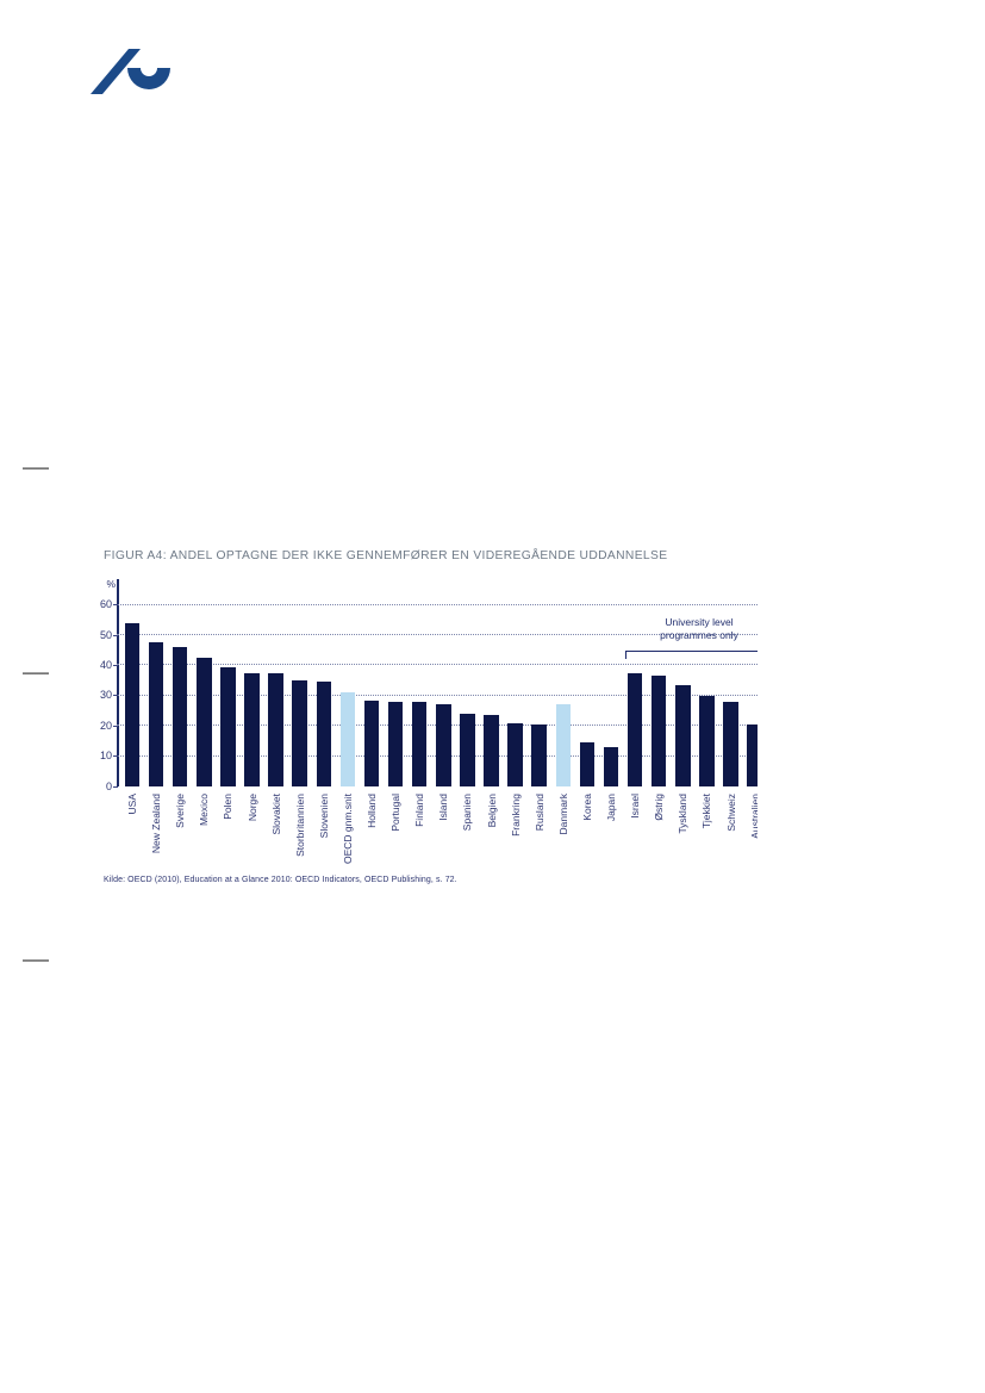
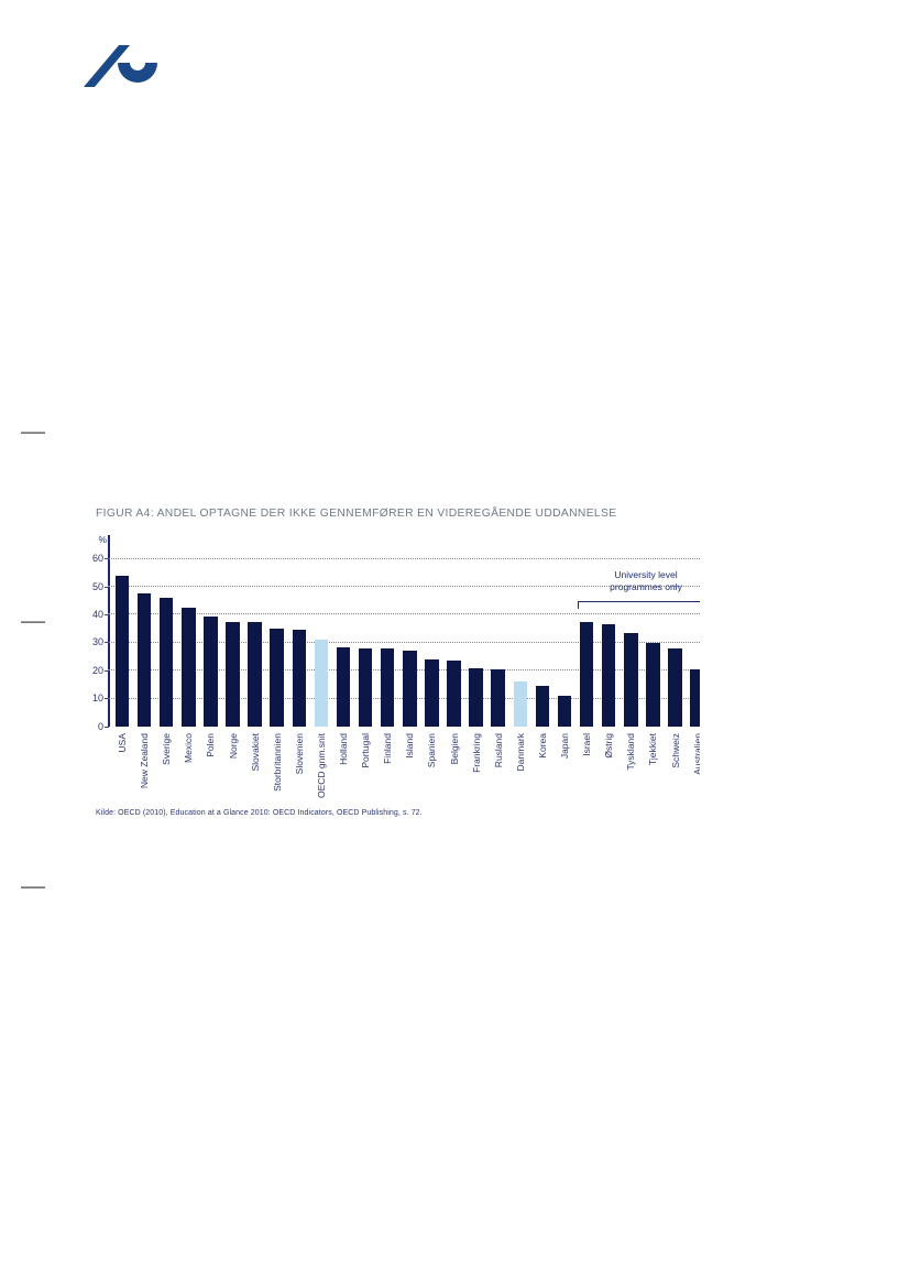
Danmark: 27 -> 16
Japan: 13 -> 11
